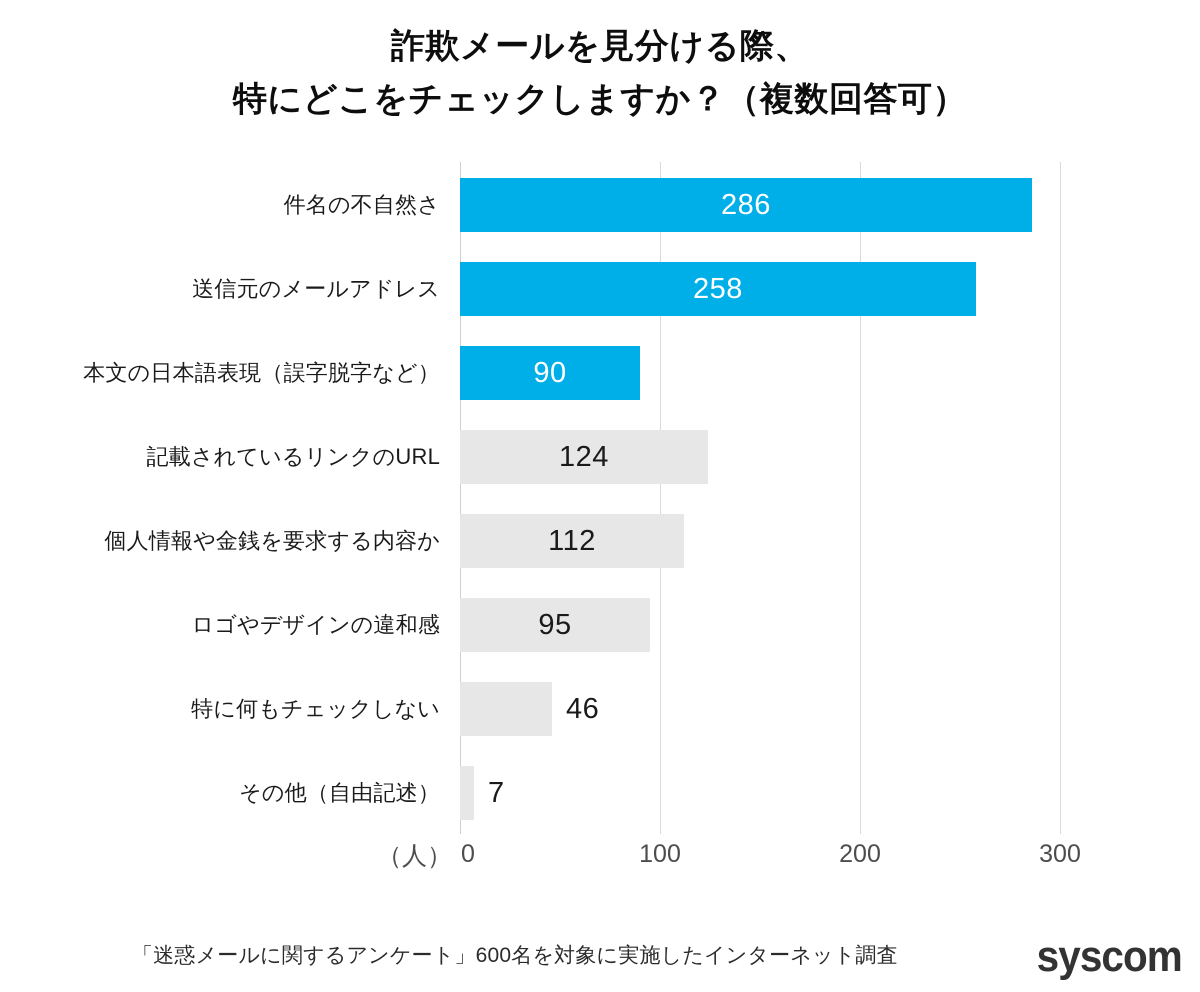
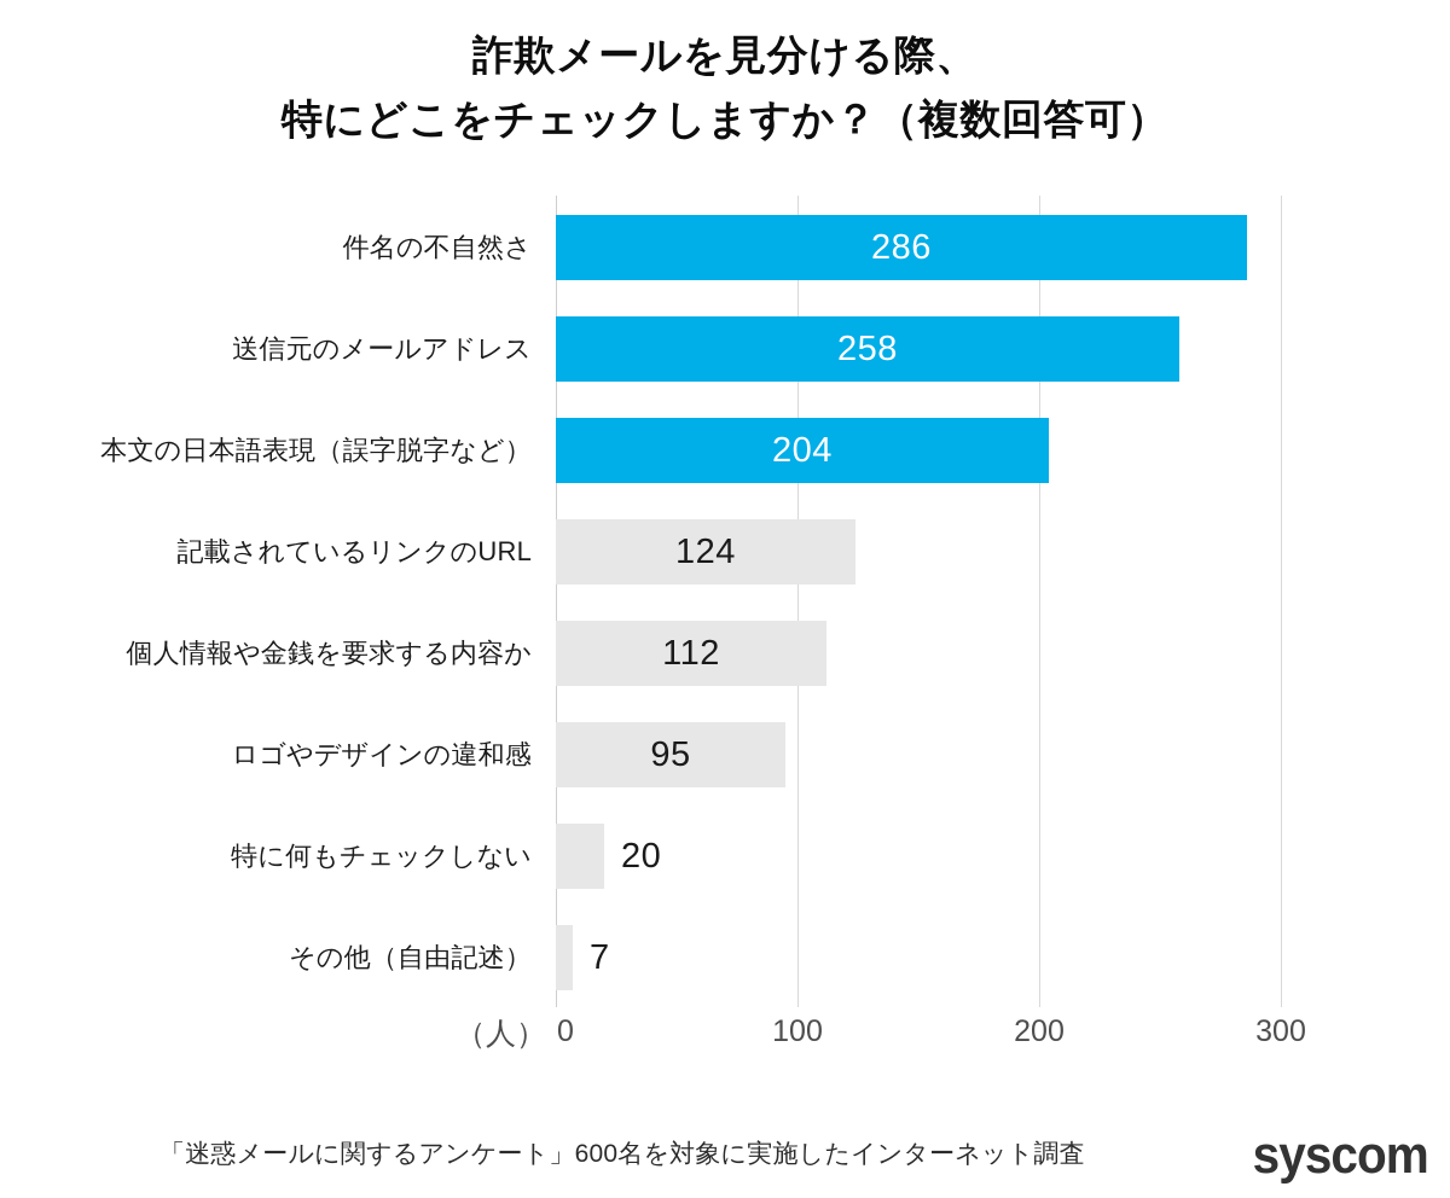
本文の日本語表現（誤字脱字など）: 90 -> 204
特に何もチェックしない: 46 -> 20
